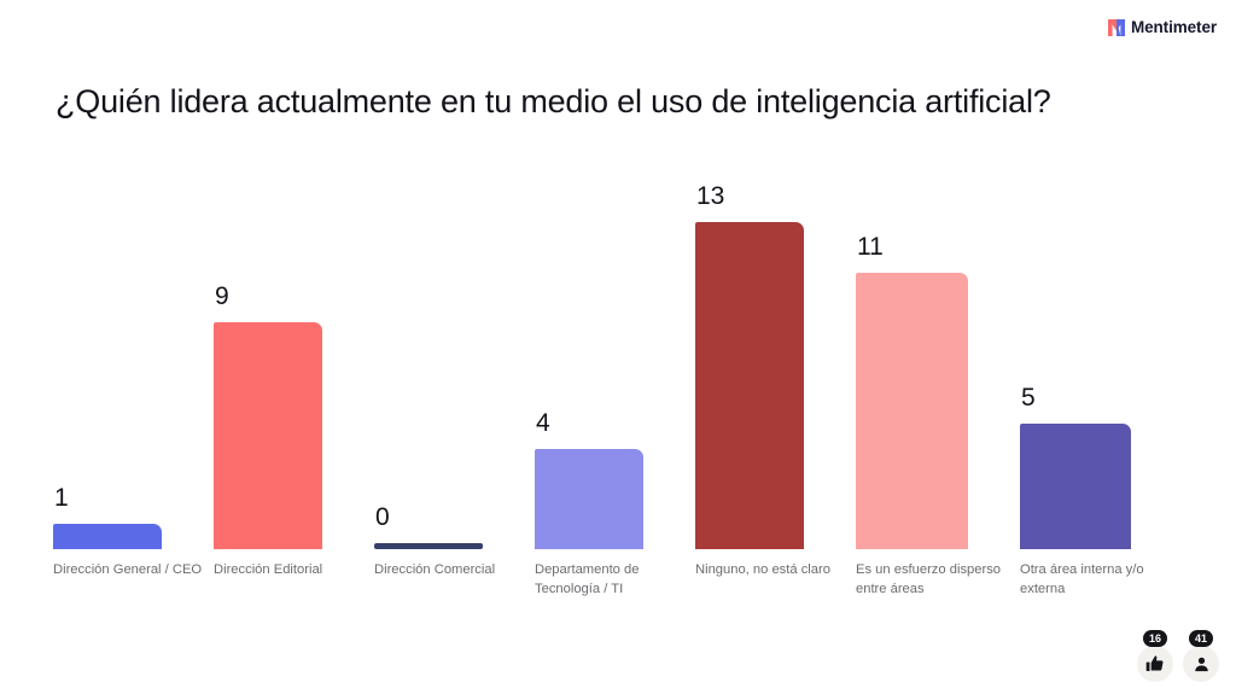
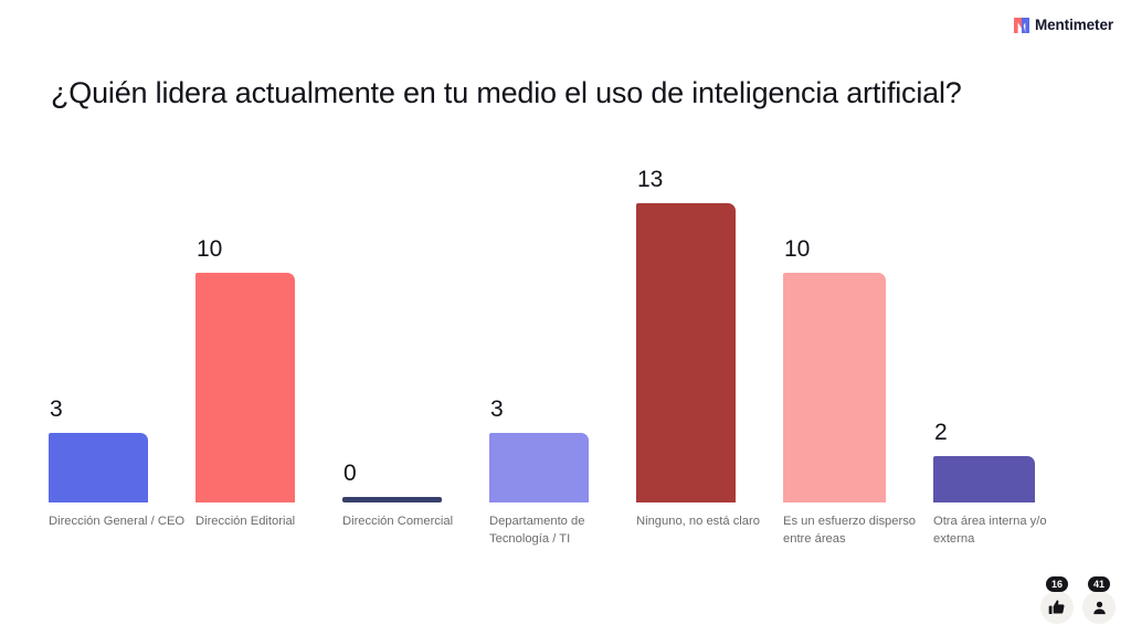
Dirección General / CEO: 1 -> 3
Dirección Editorial: 9 -> 10
Departamento de Tecnología / TI: 4 -> 3
Es un esfuerzo disperso entre áreas: 11 -> 10
Otra área interna y/o externa: 5 -> 2
